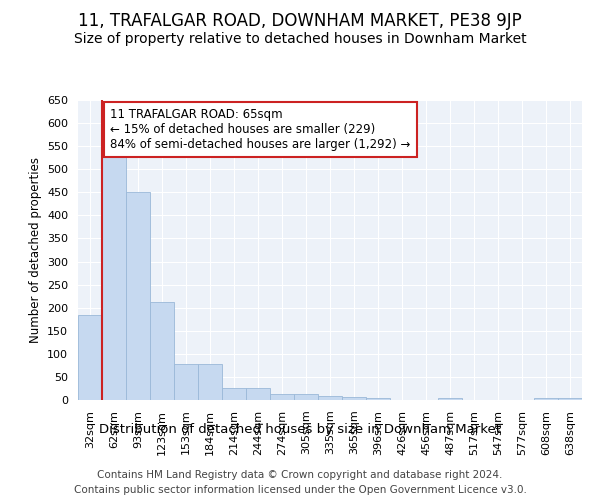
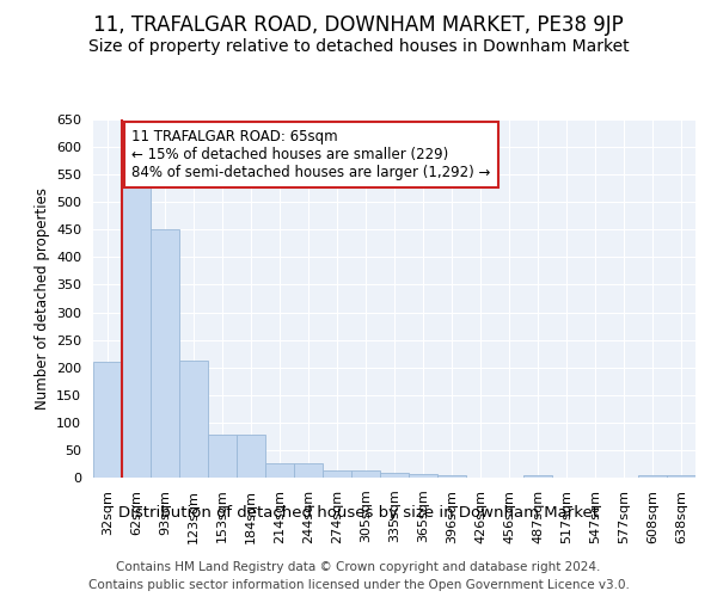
32sqm: 185 -> 210
